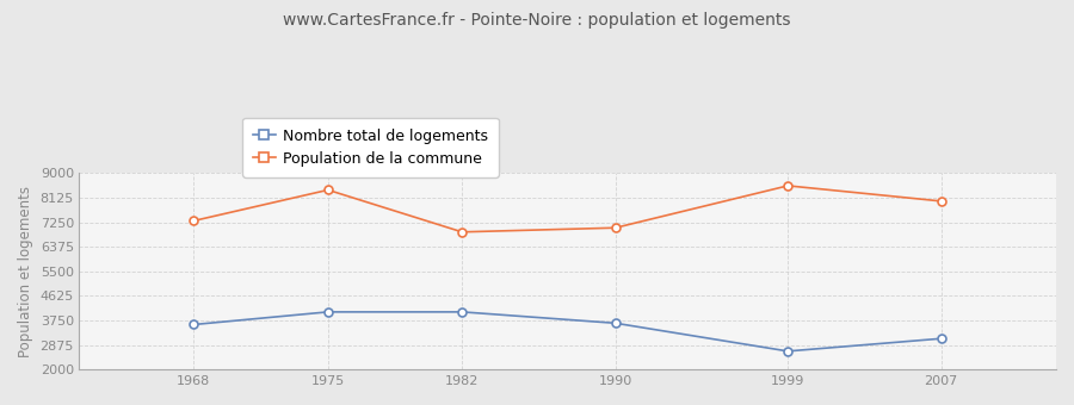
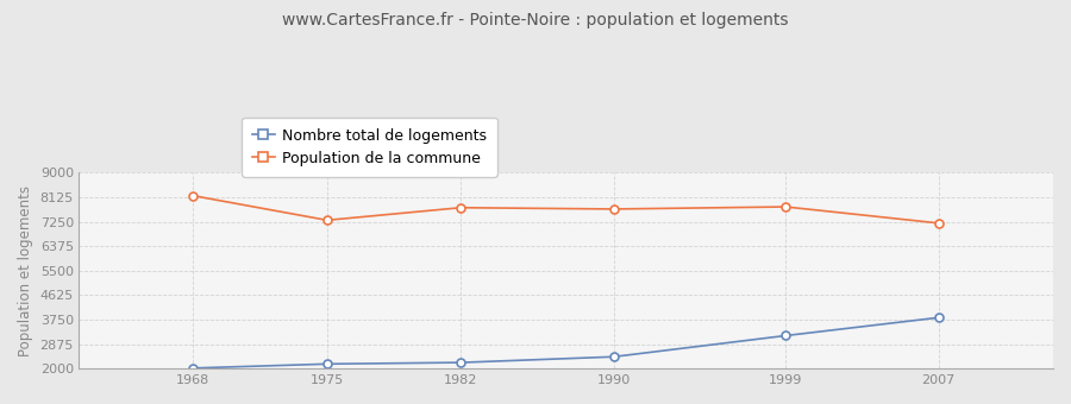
Nombre total de logements/1968: 3600 -> 2010
Population de la commune/1968: 7300 -> 8180
Nombre total de logements/1975: 4050 -> 2160
Population de la commune/1975: 8400 -> 7300
Nombre total de logements/1982: 4050 -> 2210
Population de la commune/1982: 6900 -> 7750
Nombre total de logements/1990: 3650 -> 2420
Population de la commune/1990: 7050 -> 7700
Nombre total de logements/1999: 2650 -> 3180
Population de la commune/1999: 8550 -> 7780
Nombre total de logements/2007: 3100 -> 3820
Population de la commune/2007: 8000 -> 7200
